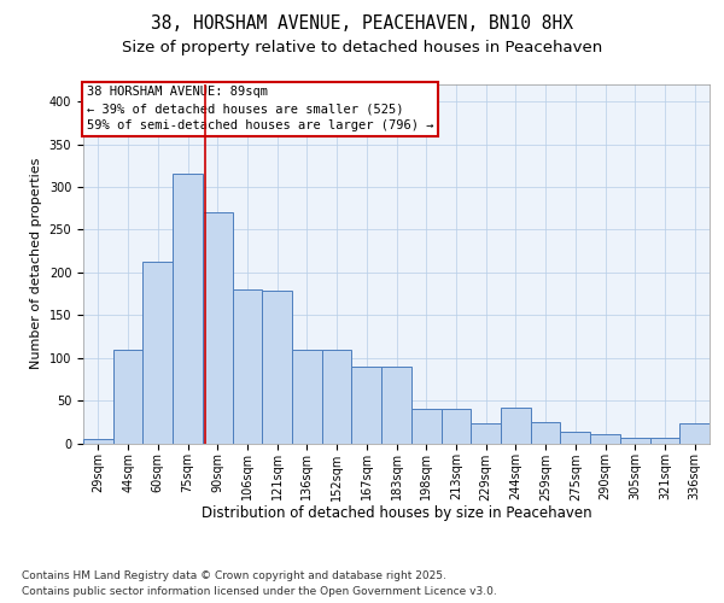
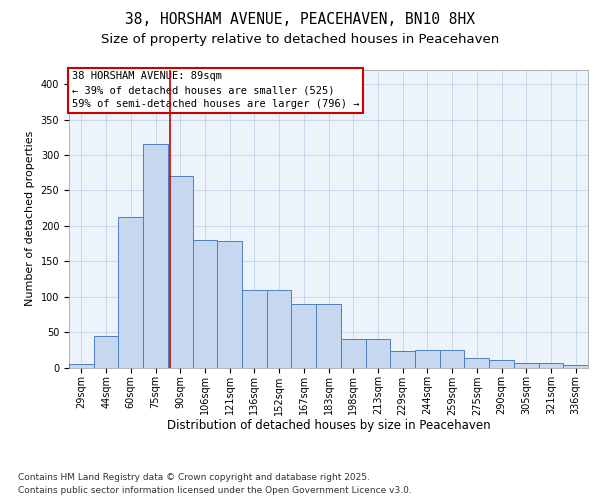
44sqm: 110 -> 45
244sqm: 42 -> 25
336sqm: 24 -> 3
